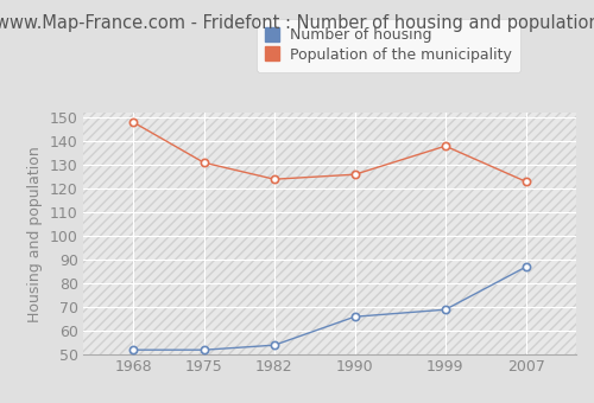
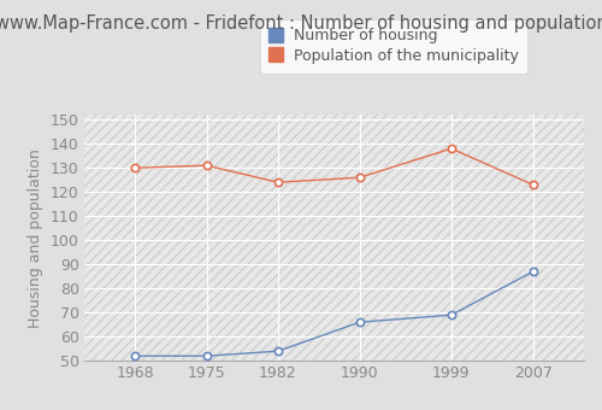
Population of the municipality/1968: 148 -> 130
